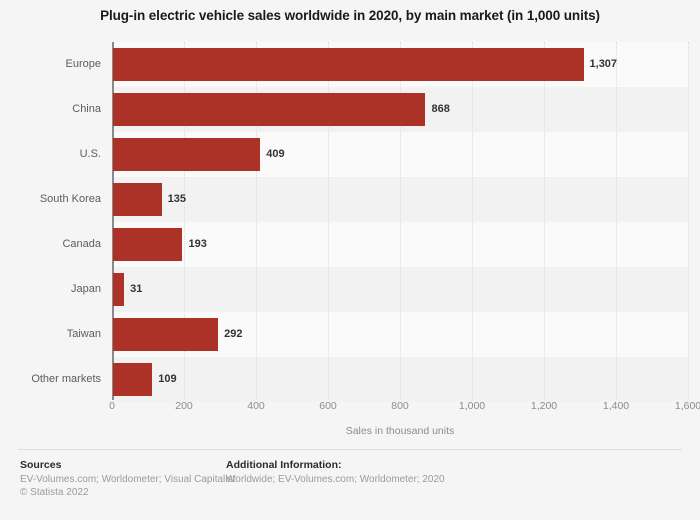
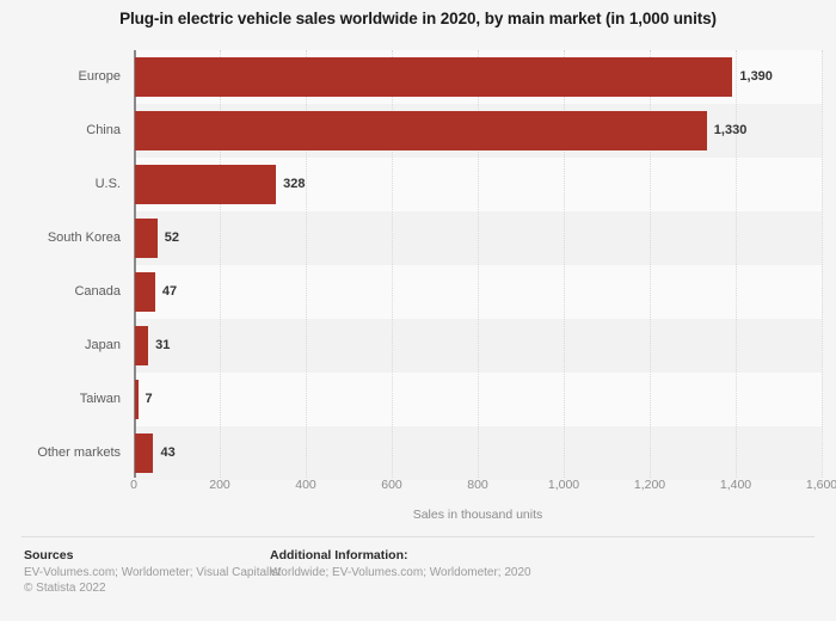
Europe: 1,307 -> 1,390
China: 868 -> 1,330
U.S.: 409 -> 328
South Korea: 135 -> 52
Canada: 193 -> 47
Taiwan: 292 -> 7
Other markets: 109 -> 43
